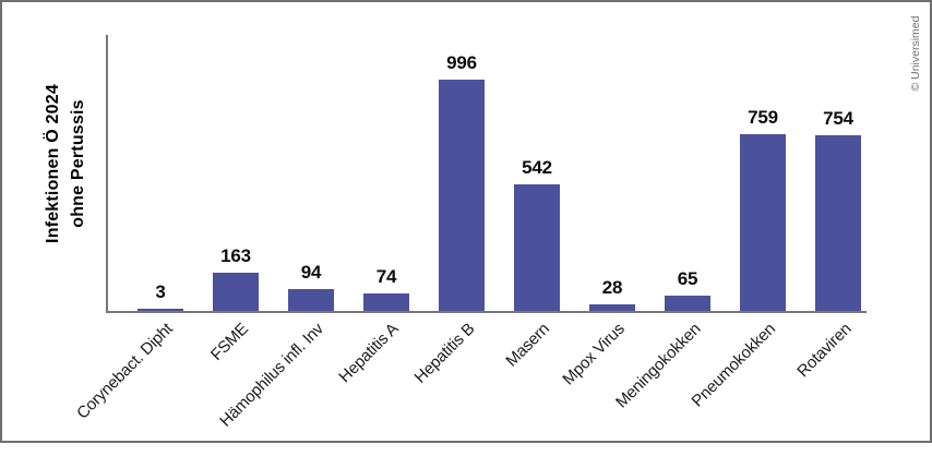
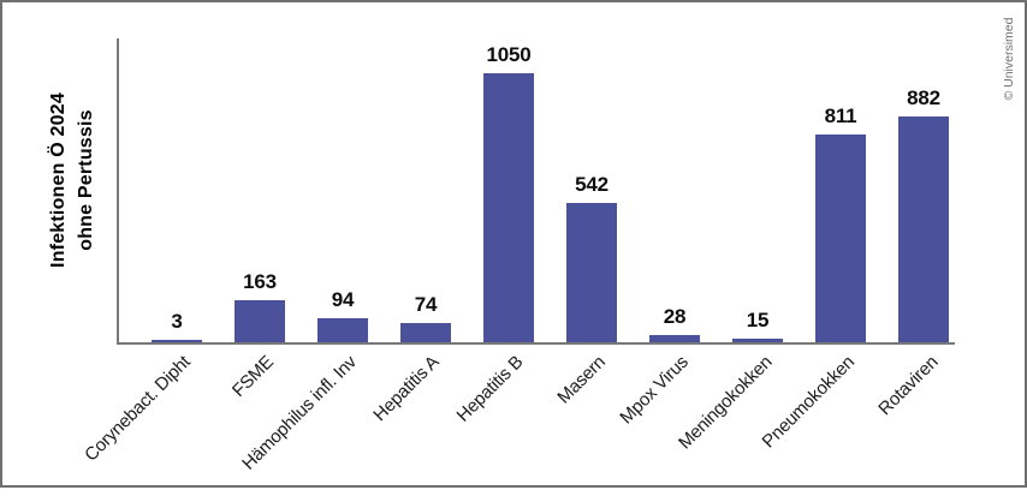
Hepatitis B: 996 -> 1050
Meningokokken: 65 -> 15
Pneumokokken: 759 -> 811
Rotaviren: 754 -> 882
